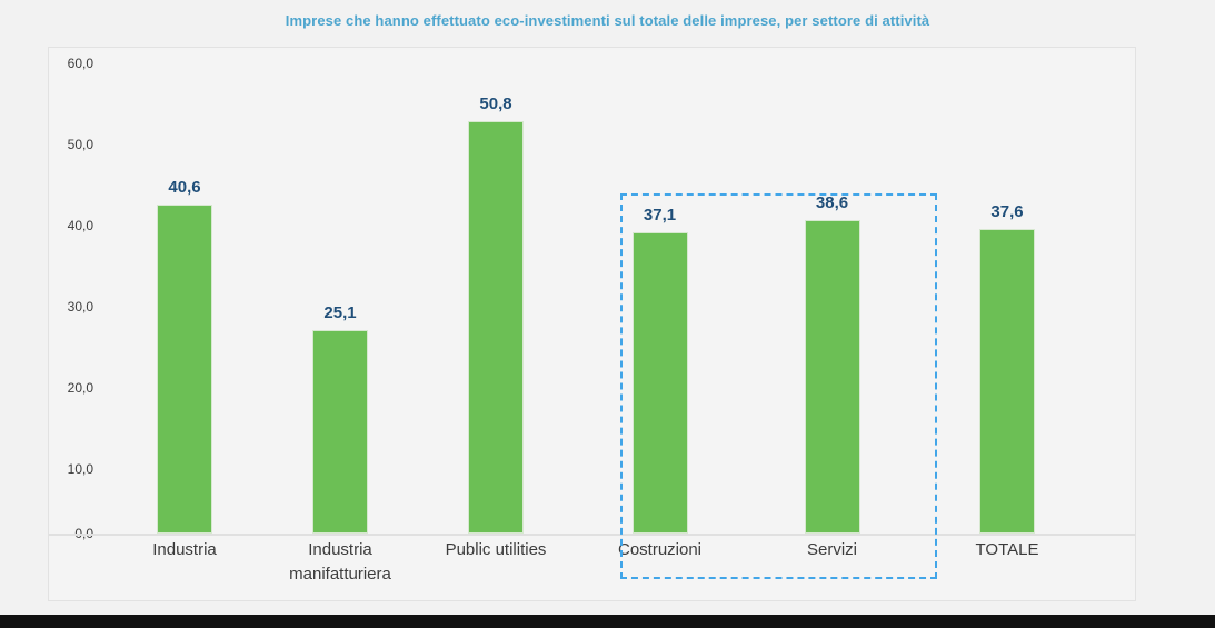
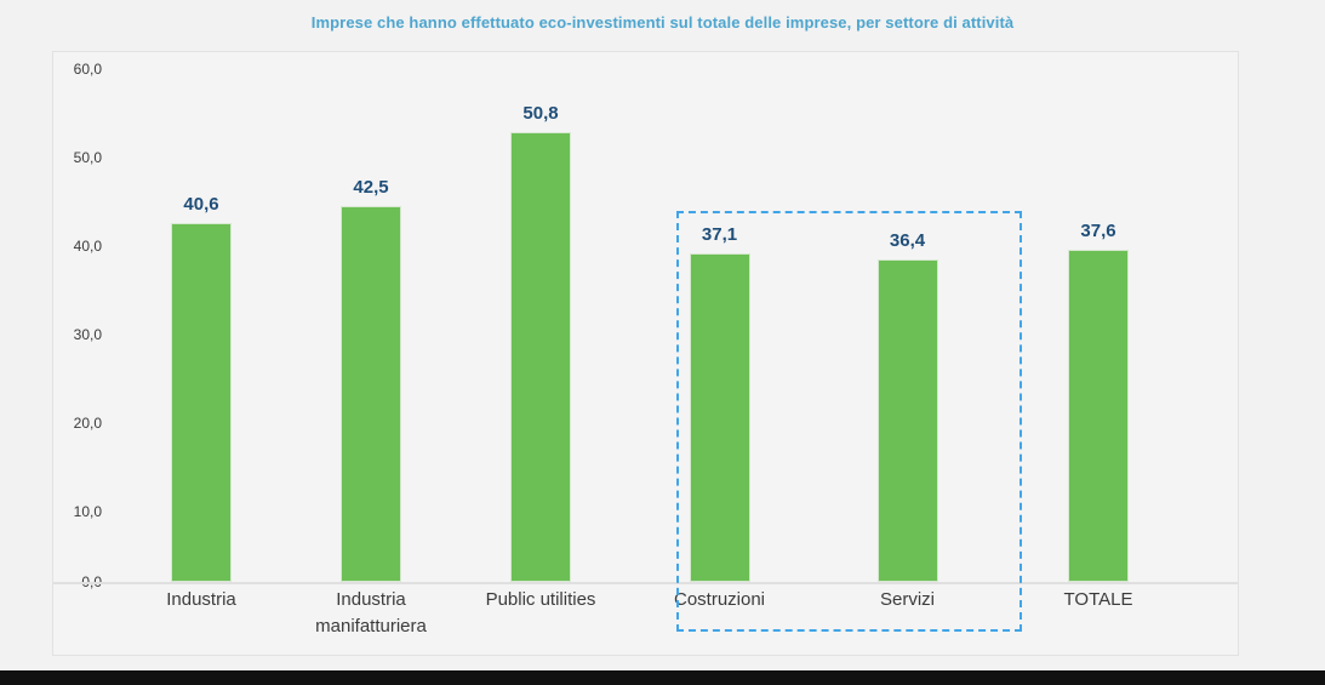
Industria manifatturiera: 25,1 -> 42,5
Servizi: 38,6 -> 36,4
